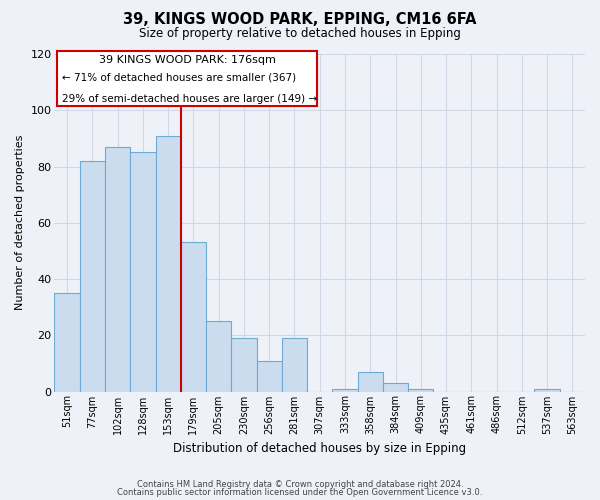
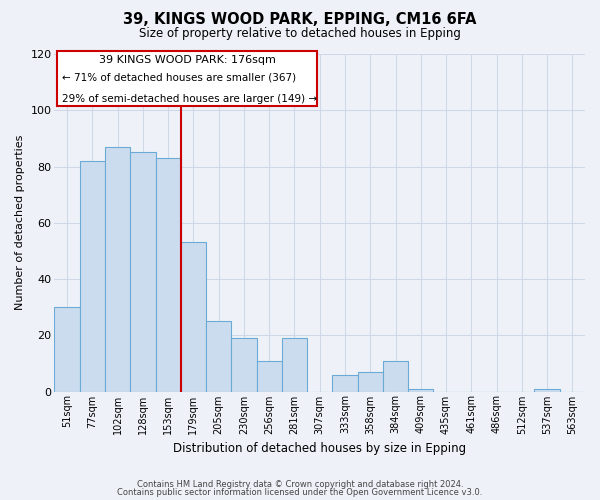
51sqm: 35 -> 30
153sqm: 91 -> 83
333sqm: 1 -> 6
384sqm: 3 -> 11
